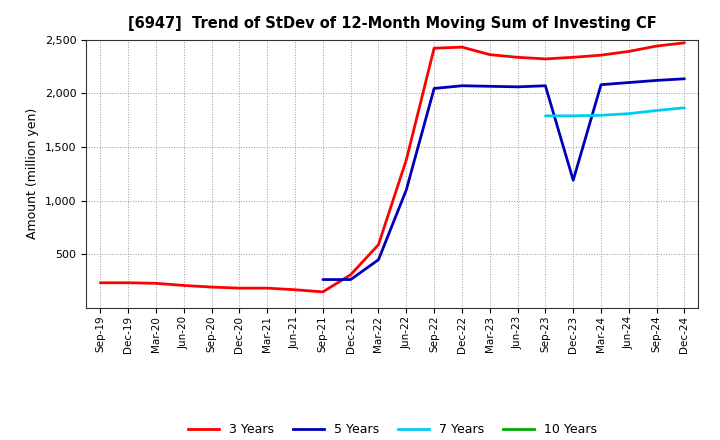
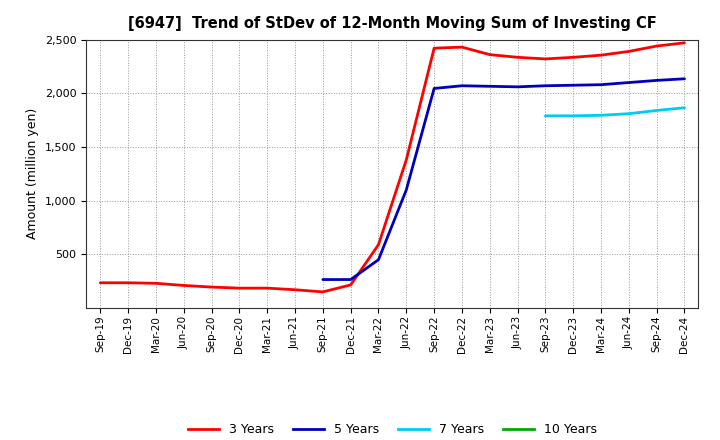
3 Years/Dec-21: 310 -> 220
5 Years/Dec-23: 1,190 -> 2,080
